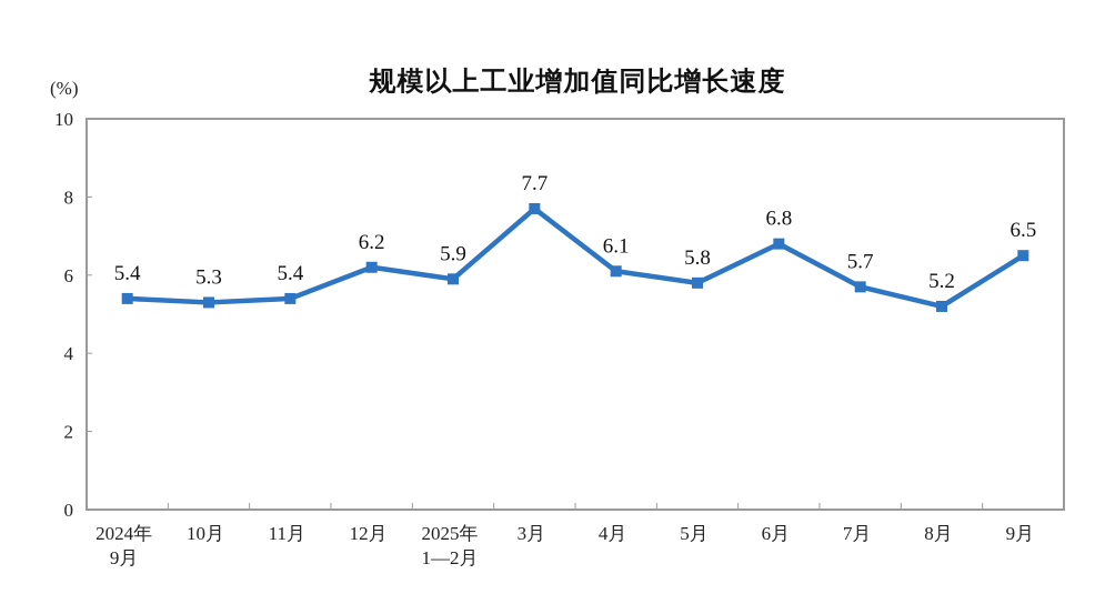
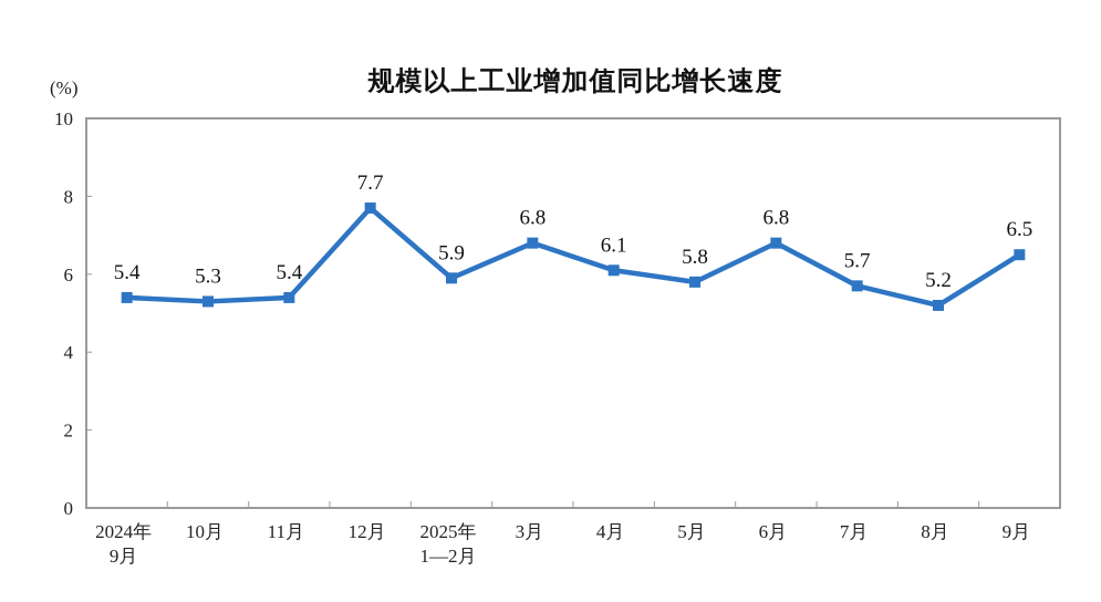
12月: 6.2 -> 7.7
3月: 7.7 -> 6.8
